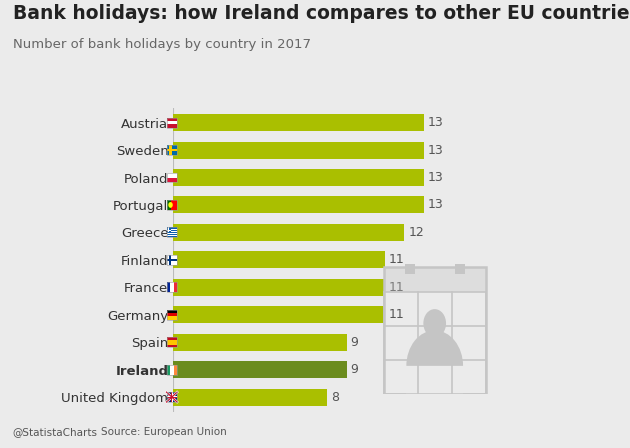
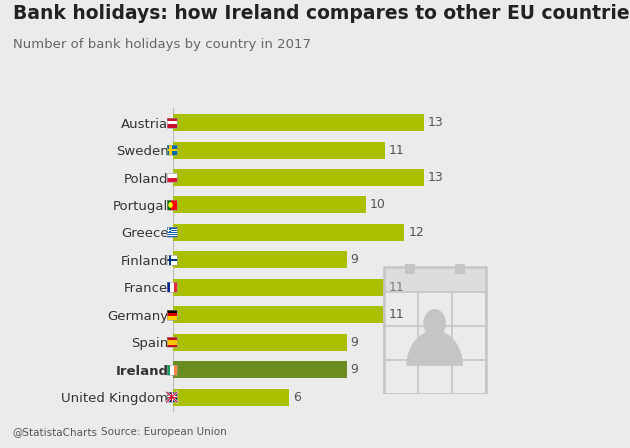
Sweden: 13 -> 11
Portugal: 13 -> 10
Finland: 11 -> 9
United Kingdom: 8 -> 6
